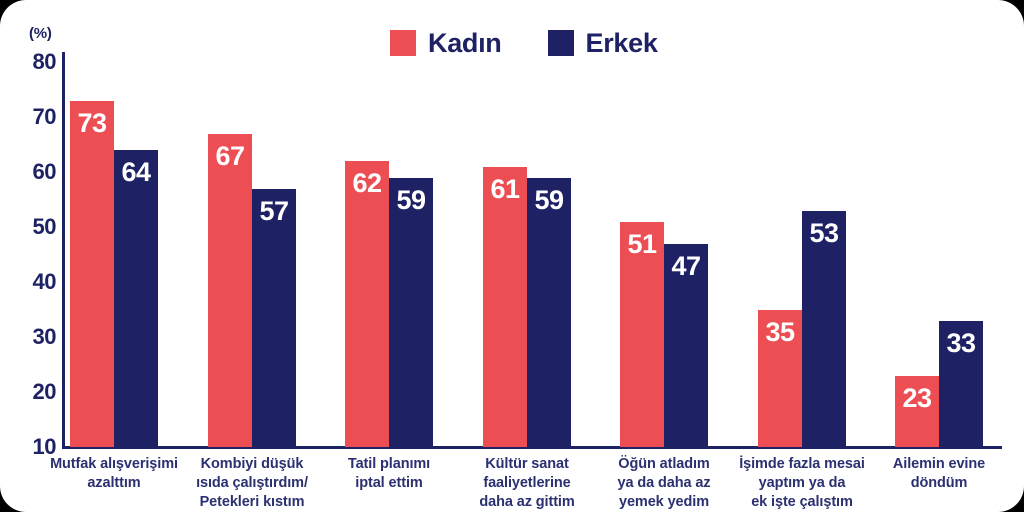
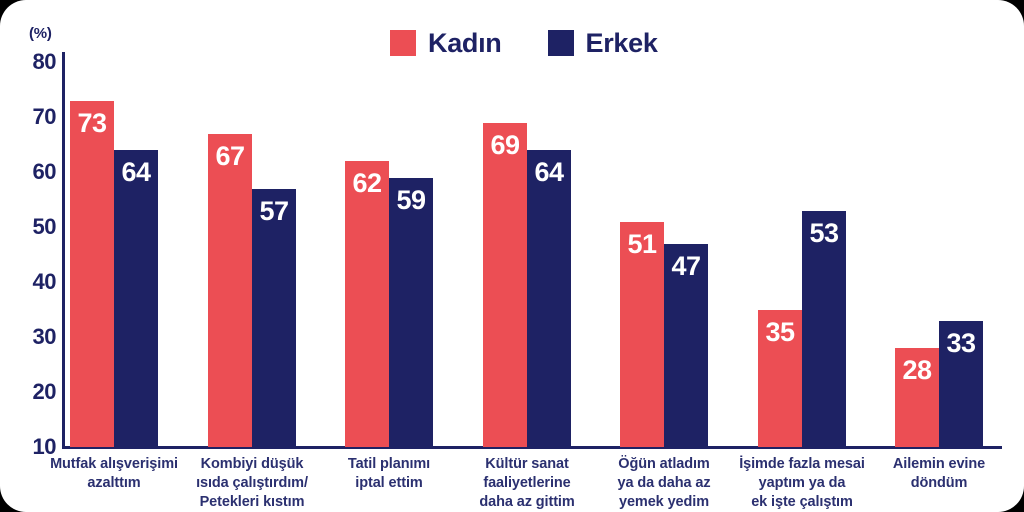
Kadın/Kültür sanat faaliyetlerine daha az gittim: 61 -> 69
Erkek/Kültür sanat faaliyetlerine daha az gittim: 59 -> 64
Kadın/Ailemin evine döndüm: 23 -> 28
